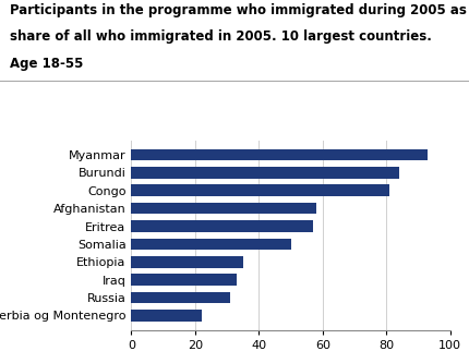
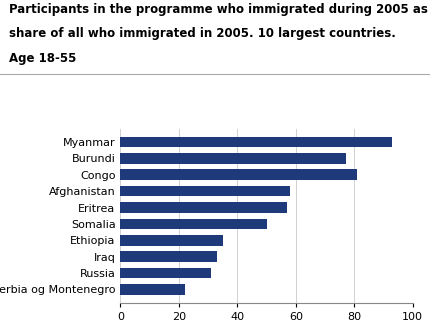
Burundi: 84 -> 77
